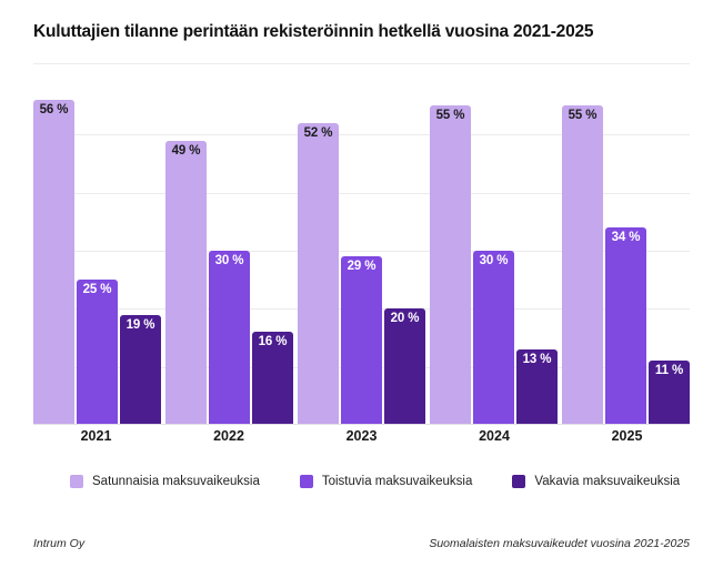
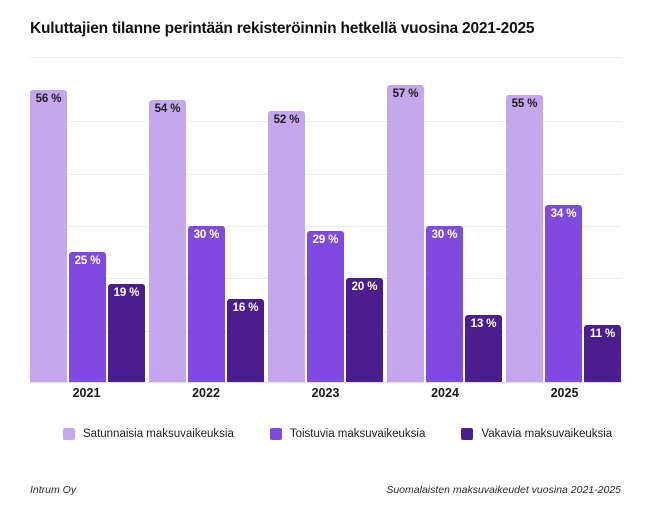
Satunnaisia maksuvaikeuksia/2022: 49 -> 54
Satunnaisia maksuvaikeuksia/2024: 55 -> 57
